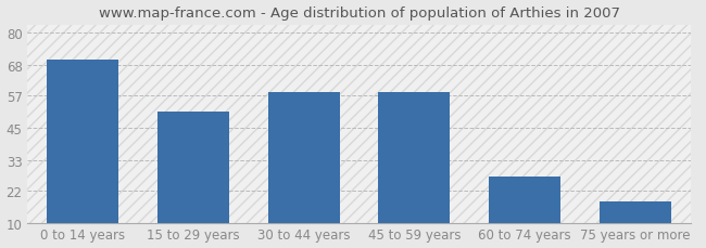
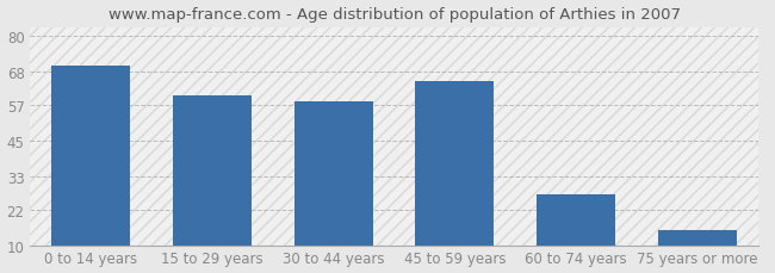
15 to 29 years: 51 -> 60
45 to 59 years: 58 -> 65
75 years or more: 18 -> 15
